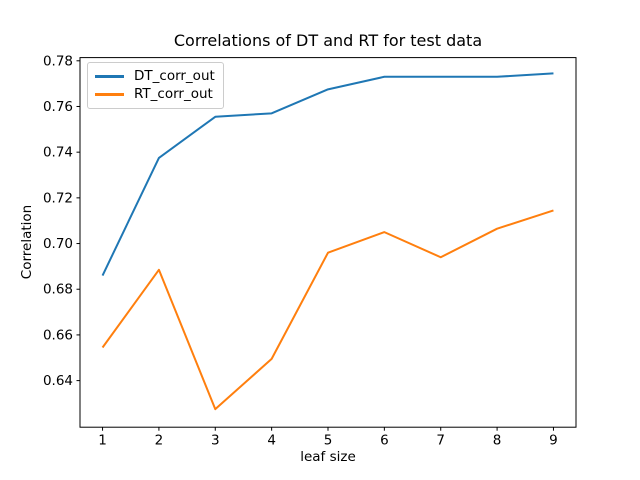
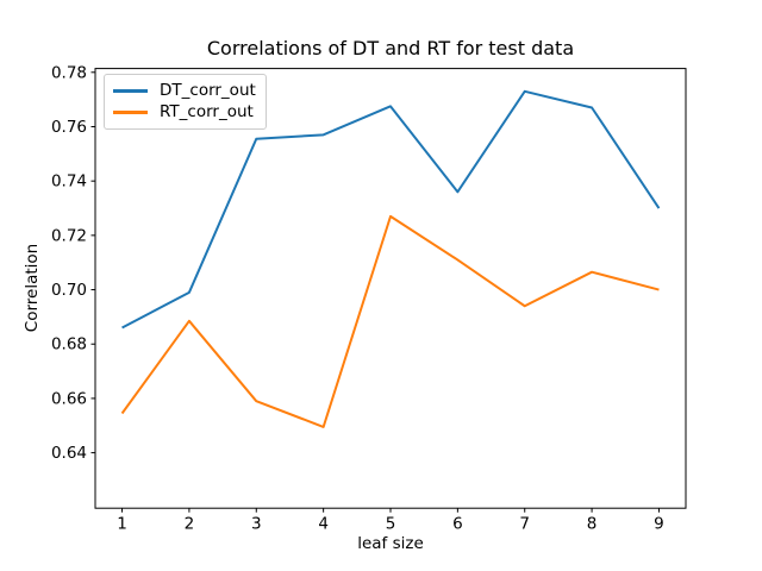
DT_corr_out/2: 0.738 -> 0.699
RT_corr_out/3: 0.627 -> 0.659
RT_corr_out/5: 0.696 -> 0.727
DT_corr_out/6: 0.773 -> 0.736
RT_corr_out/6: 0.705 -> 0.711
DT_corr_out/8: 0.773 -> 0.767
DT_corr_out/9: 0.774 -> 0.730
RT_corr_out/9: 0.715 -> 0.700
